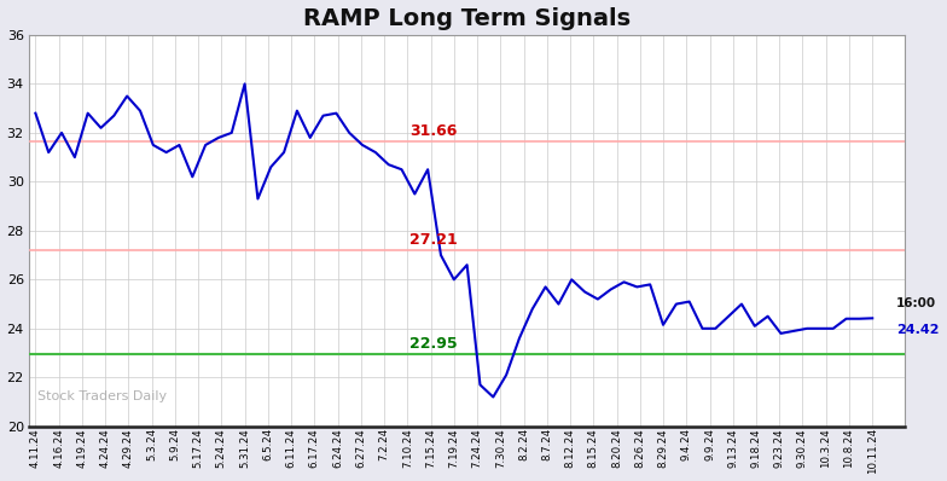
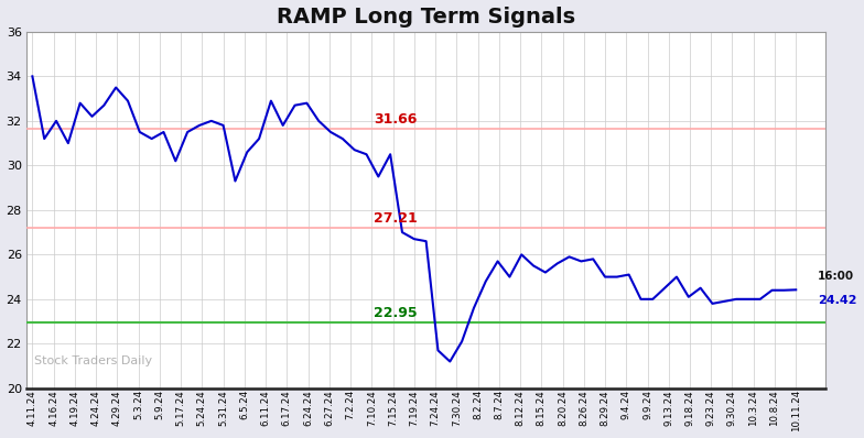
4.11.24: 32.80 -> 34.00
5.31.24: 34.00 -> 31.80
7.19.24: 26.00 -> 26.70
8.29.24: 24.15 -> 25.00
